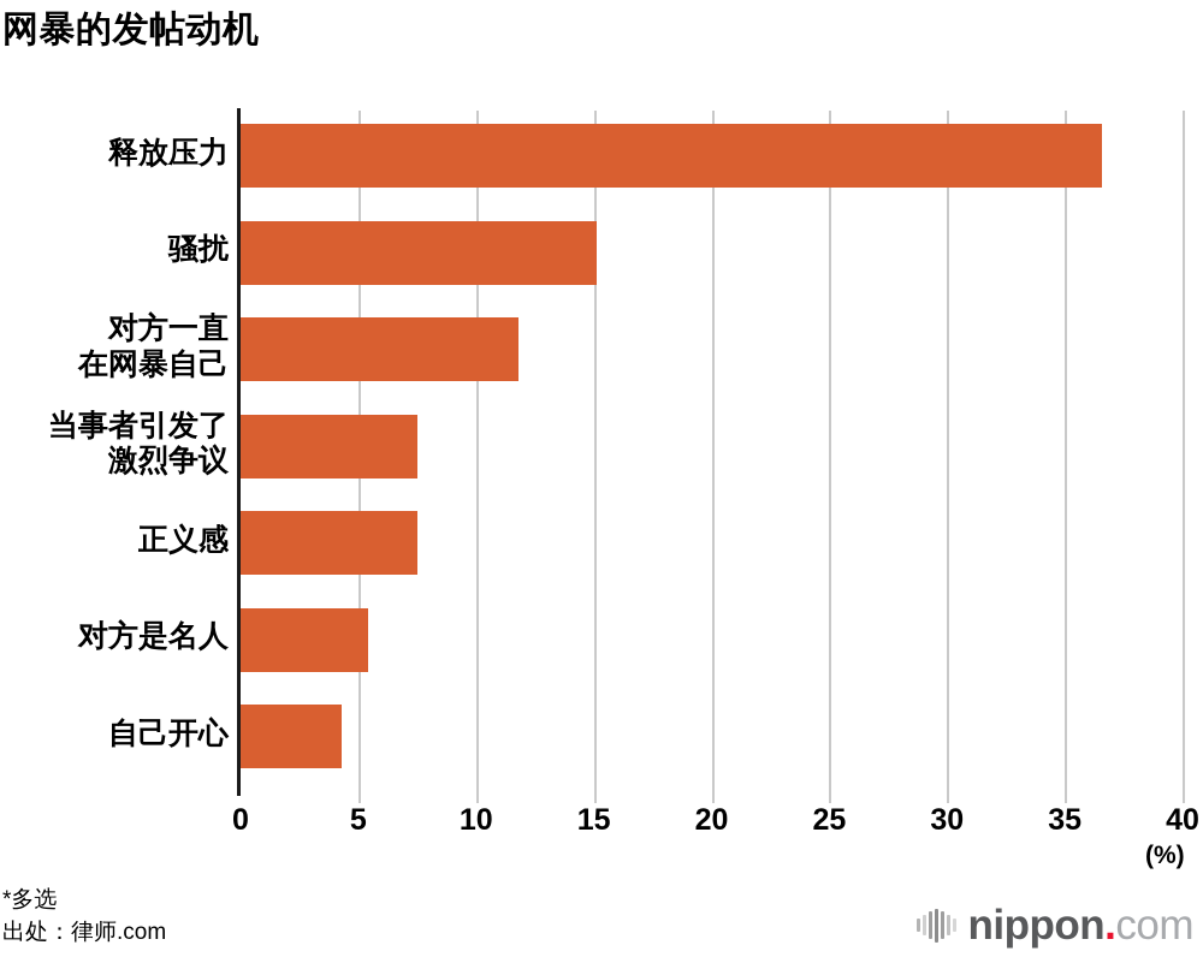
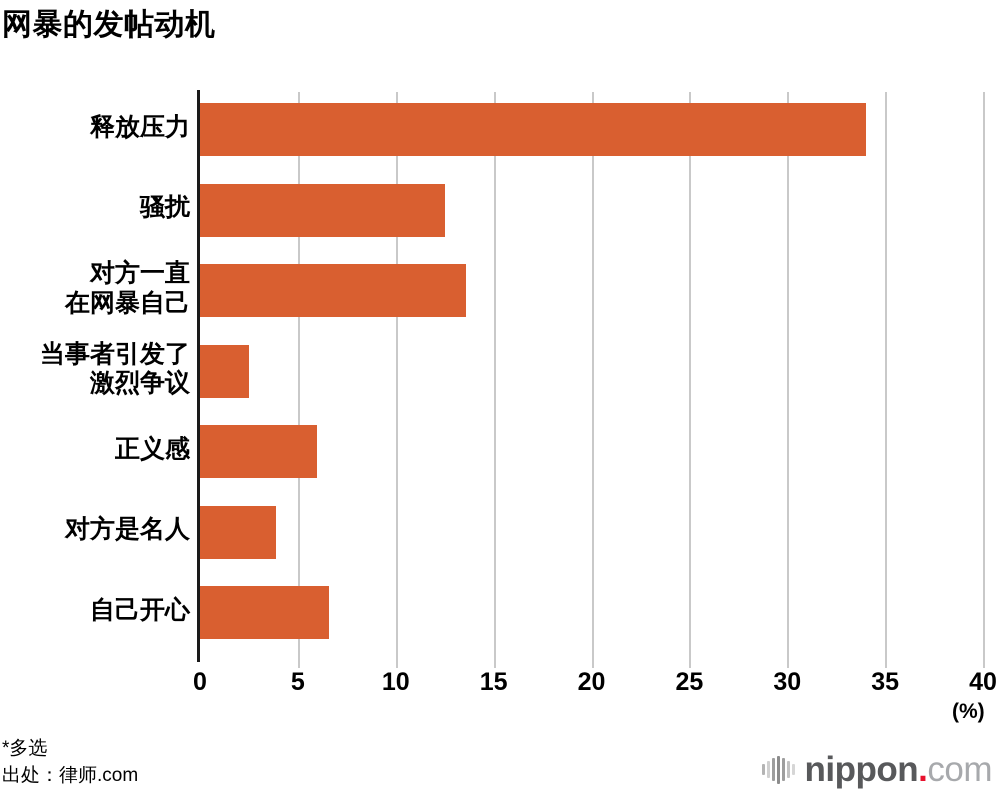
释放压力: 36.6 -> 34.0
骚扰: 15.1 -> 12.5
对方一直 在网暴自己: 11.8 -> 13.6
当事者引发了 激烈争议: 7.5 -> 2.5
正义感: 7.5 -> 6.0
对方是名人: 5.4 -> 3.9
自己开心: 4.3 -> 6.6
